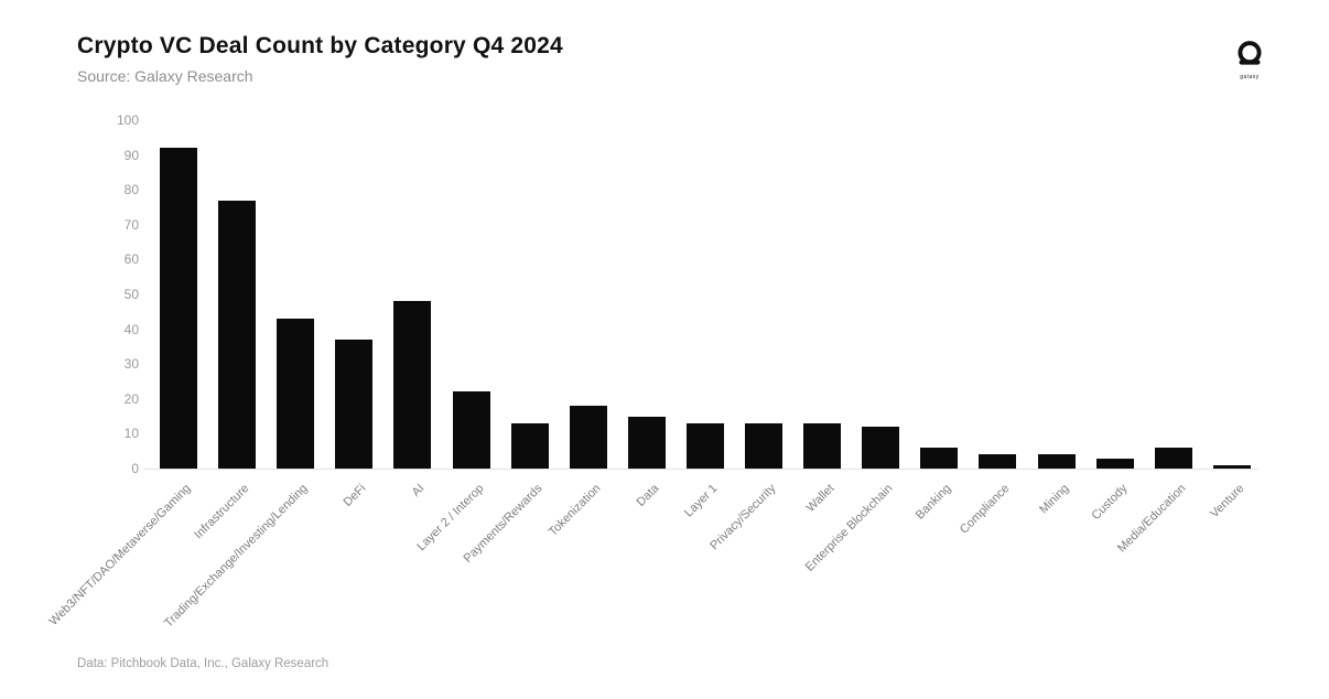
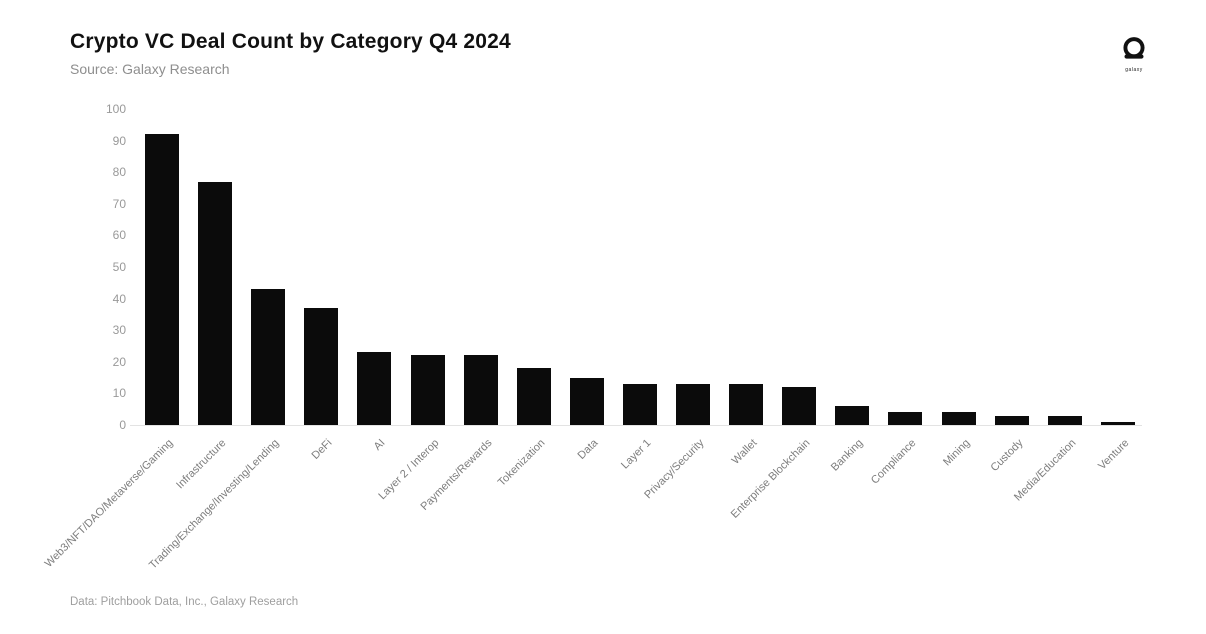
AI: 48 -> 23
Payments/Rewards: 13 -> 22
Media/Education: 6 -> 3
